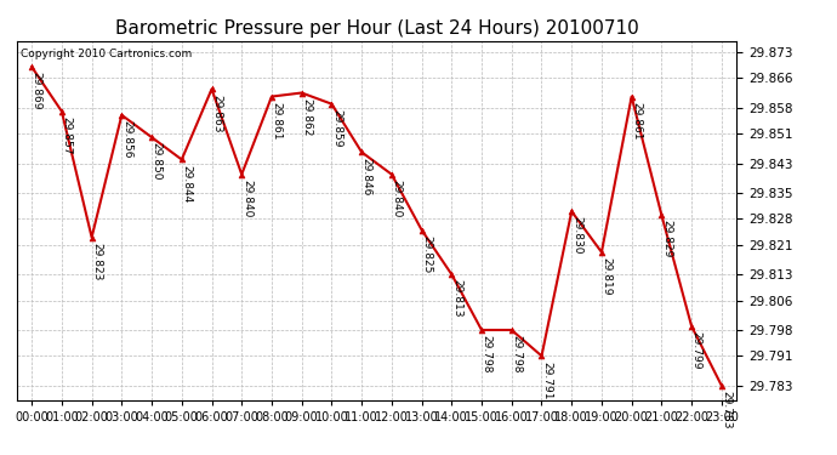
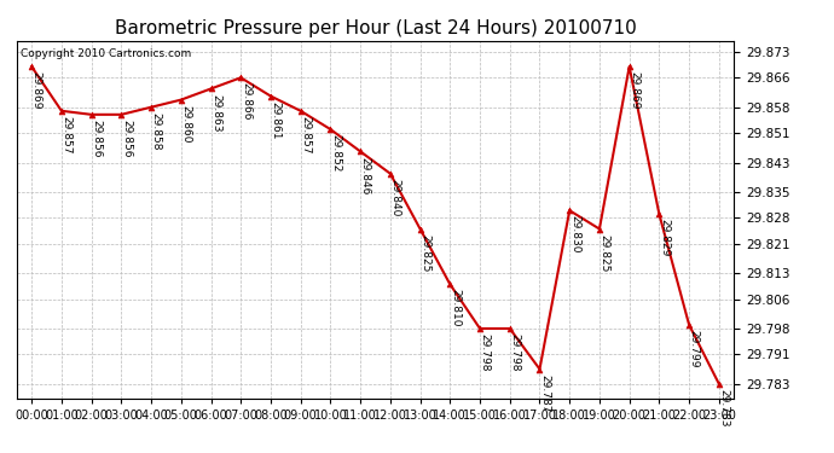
02:00: 29.823 -> 29.856
04:00: 29.850 -> 29.858
05:00: 29.844 -> 29.860
07:00: 29.840 -> 29.866
09:00: 29.862 -> 29.857
10:00: 29.859 -> 29.852
14:00: 29.813 -> 29.810
17:00: 29.791 -> 29.787
19:00: 29.819 -> 29.825
20:00: 29.861 -> 29.869
